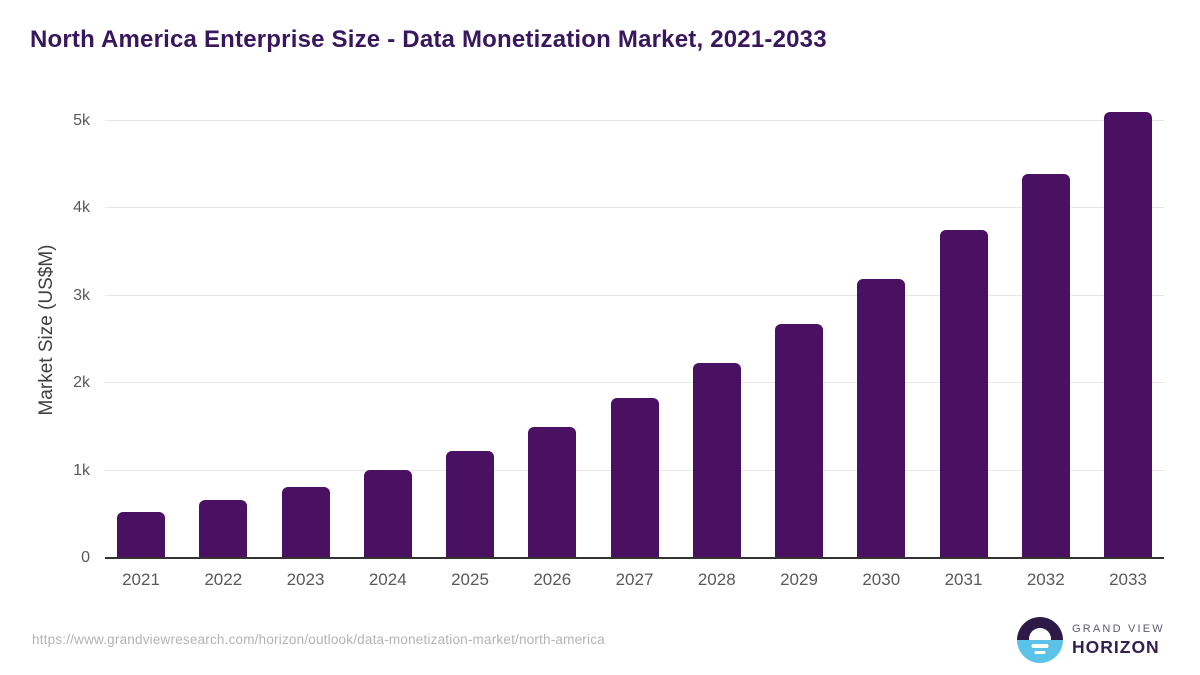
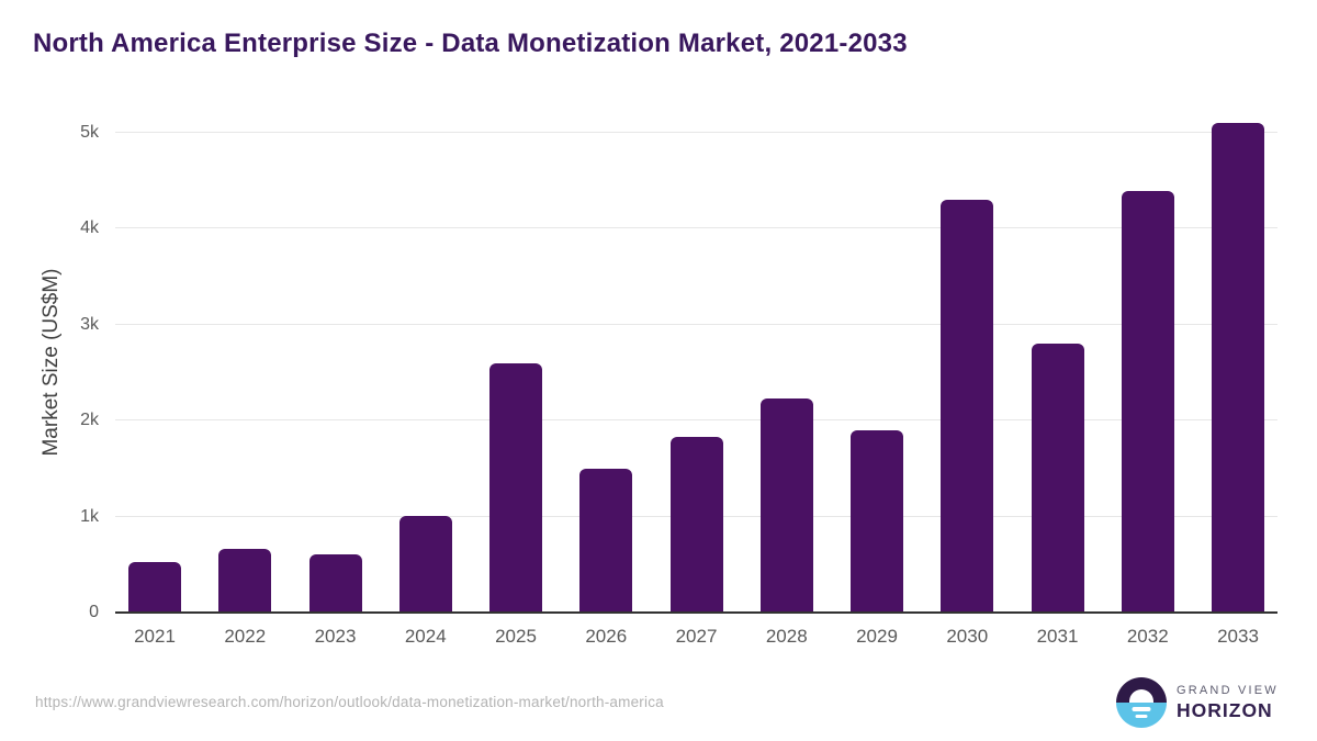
2023: 0.8k -> 0.6k
2025: 1.2k -> 2.6k
2029: 2.7k -> 1.9k
2030: 3.2k -> 4.3k
2031: 3.8k -> 2.8k
